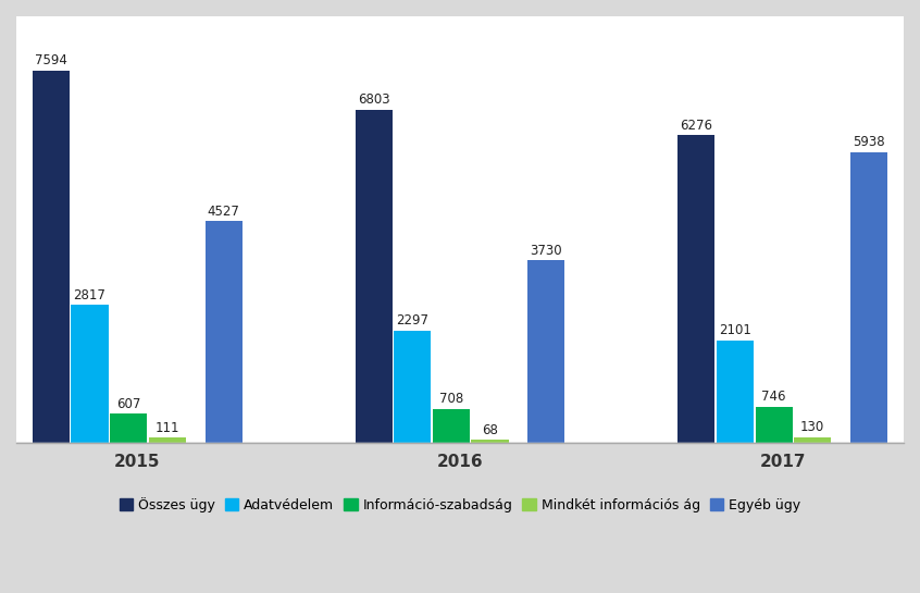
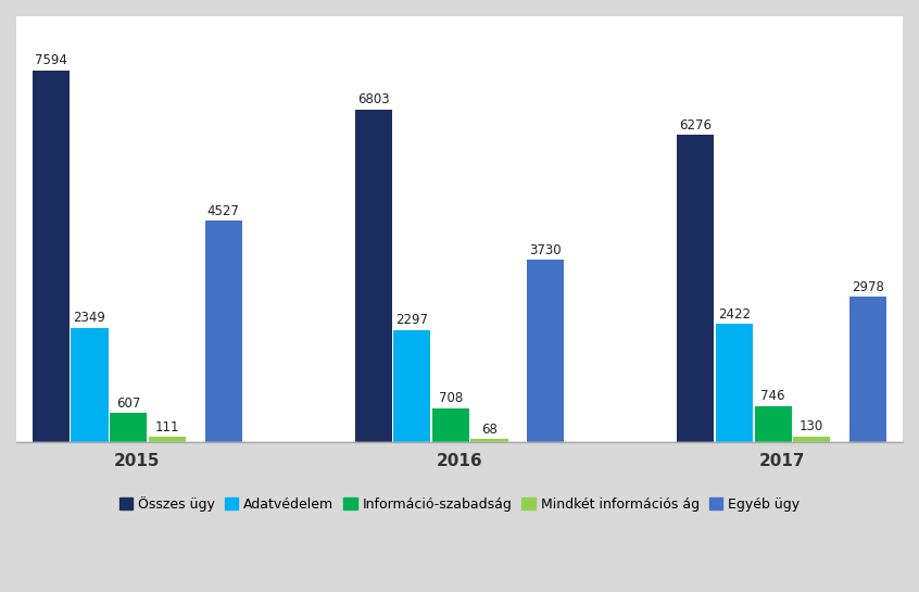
Adatvédelem/2015: 2817 -> 2349
Adatvédelem/2017: 2101 -> 2422
Egyéb ügy/2017: 5938 -> 2978
